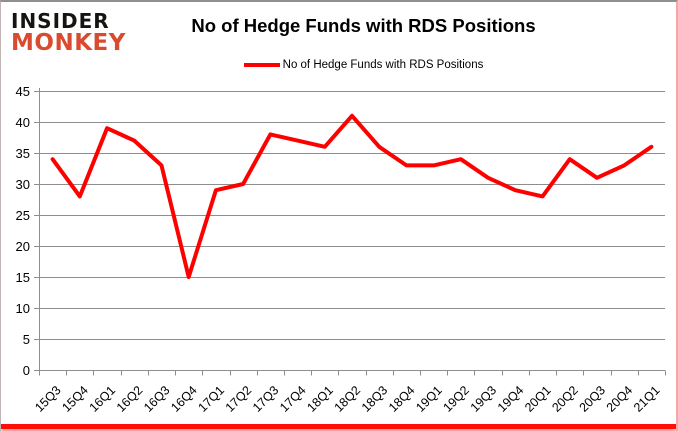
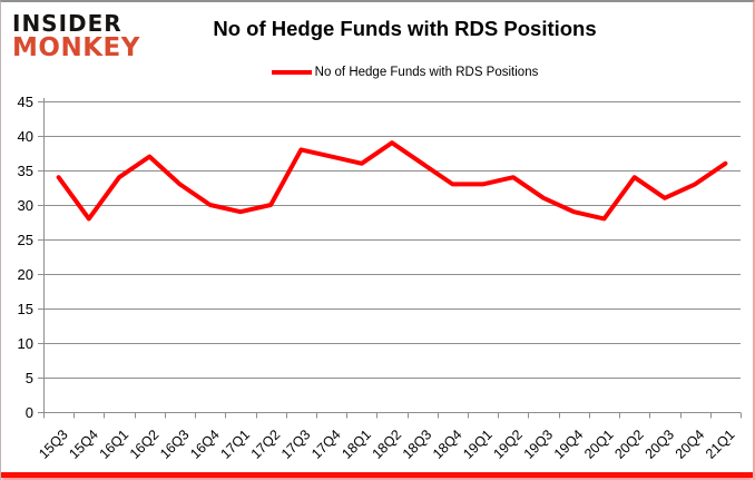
16Q1: 39 -> 34
16Q4: 15 -> 30
18Q2: 41 -> 39
